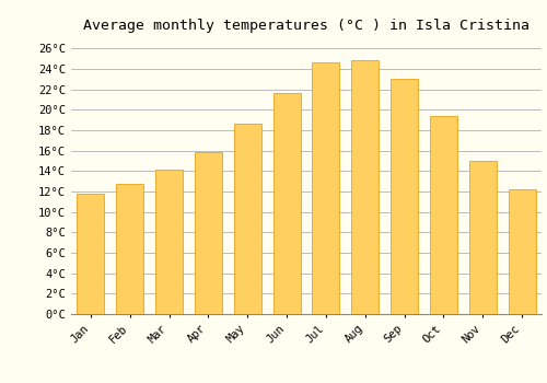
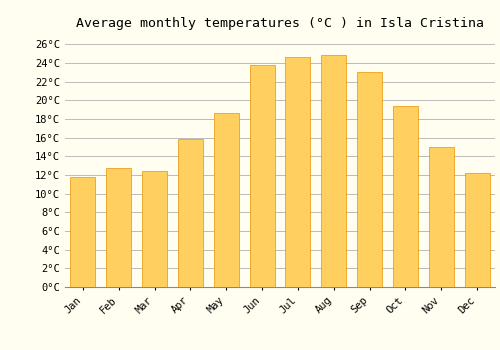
Mar: 14.1°C -> 12.4°C
Jun: 21.6°C -> 23.8°C
